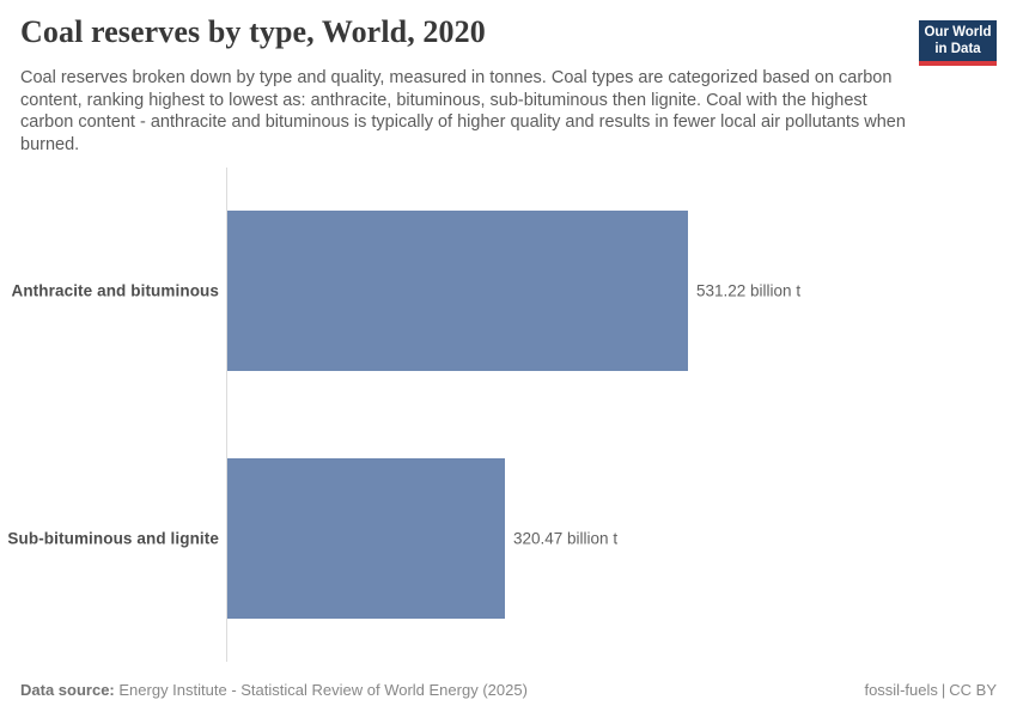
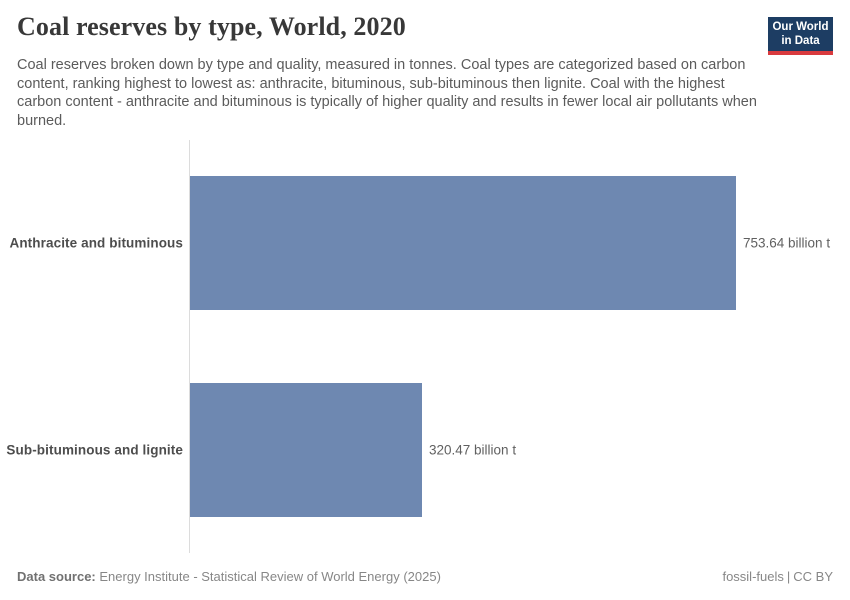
Anthracite and bituminous: 531.22 -> 753.64
